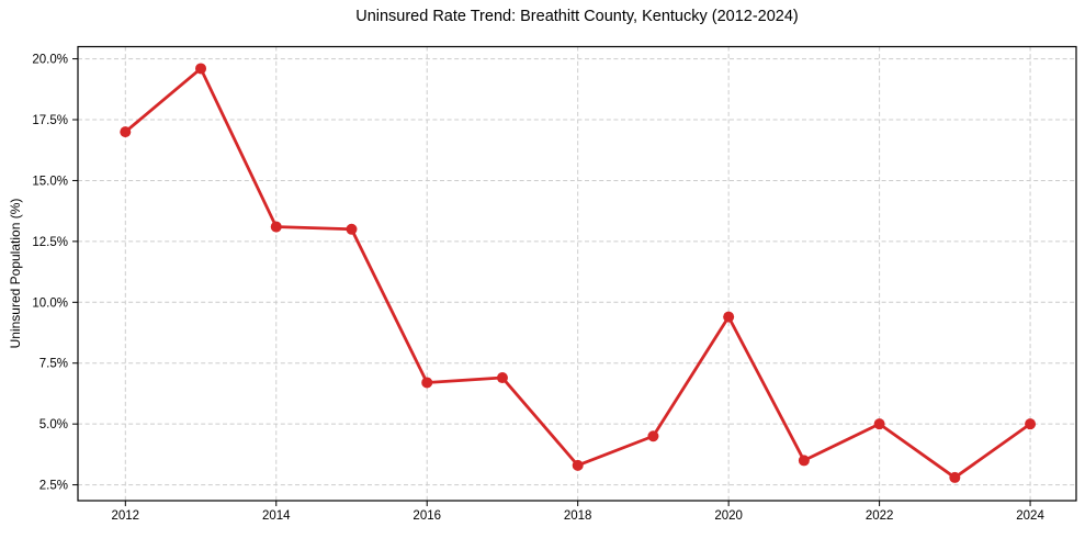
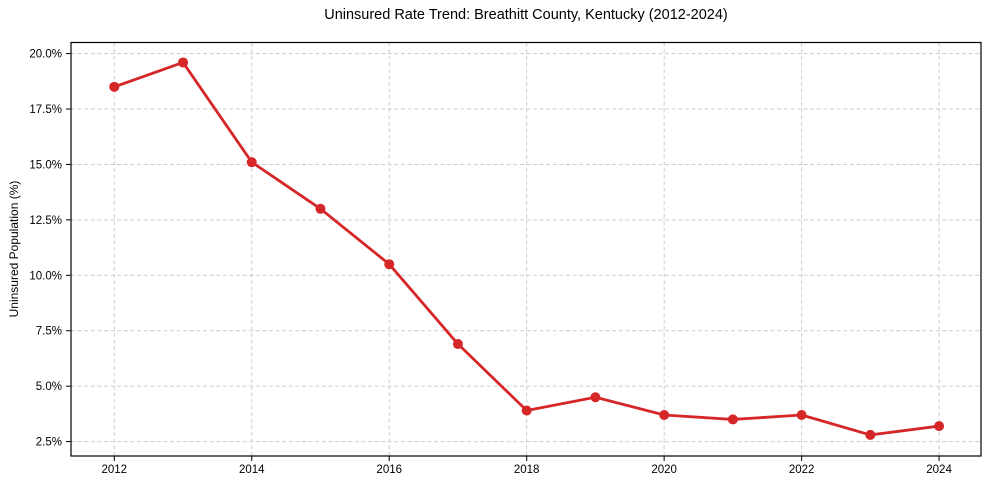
2012: 17.0% -> 18.5%
2014: 13.1% -> 15.1%
2016: 6.7% -> 10.5%
2018: 3.3% -> 3.9%
2020: 9.4% -> 3.7%
2022: 5.0% -> 3.7%
2024: 5.0% -> 3.2%
